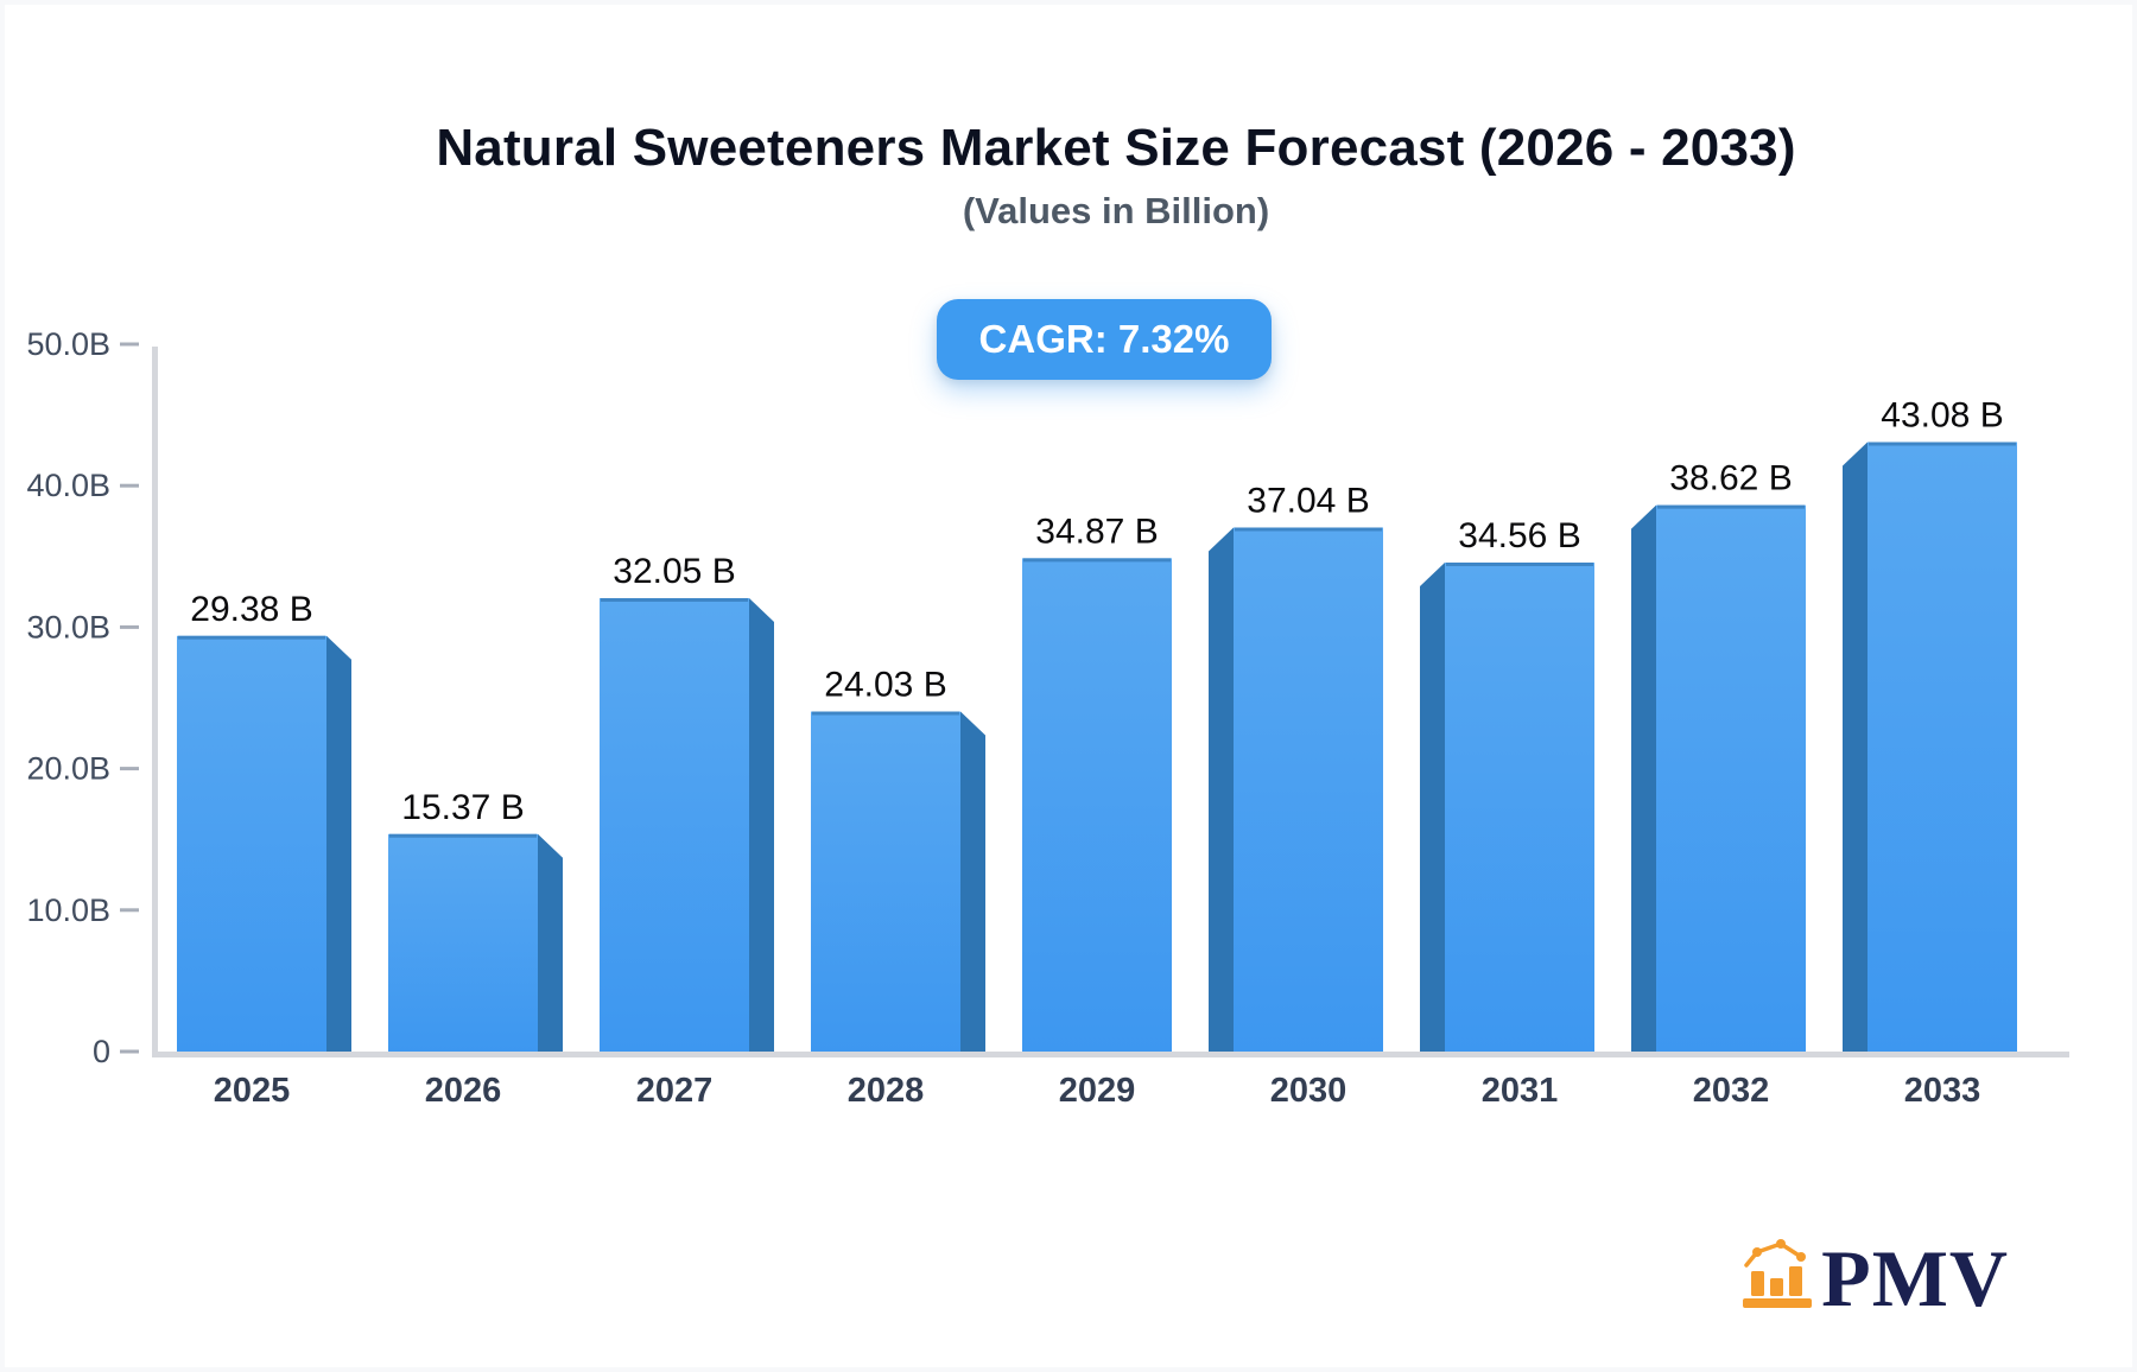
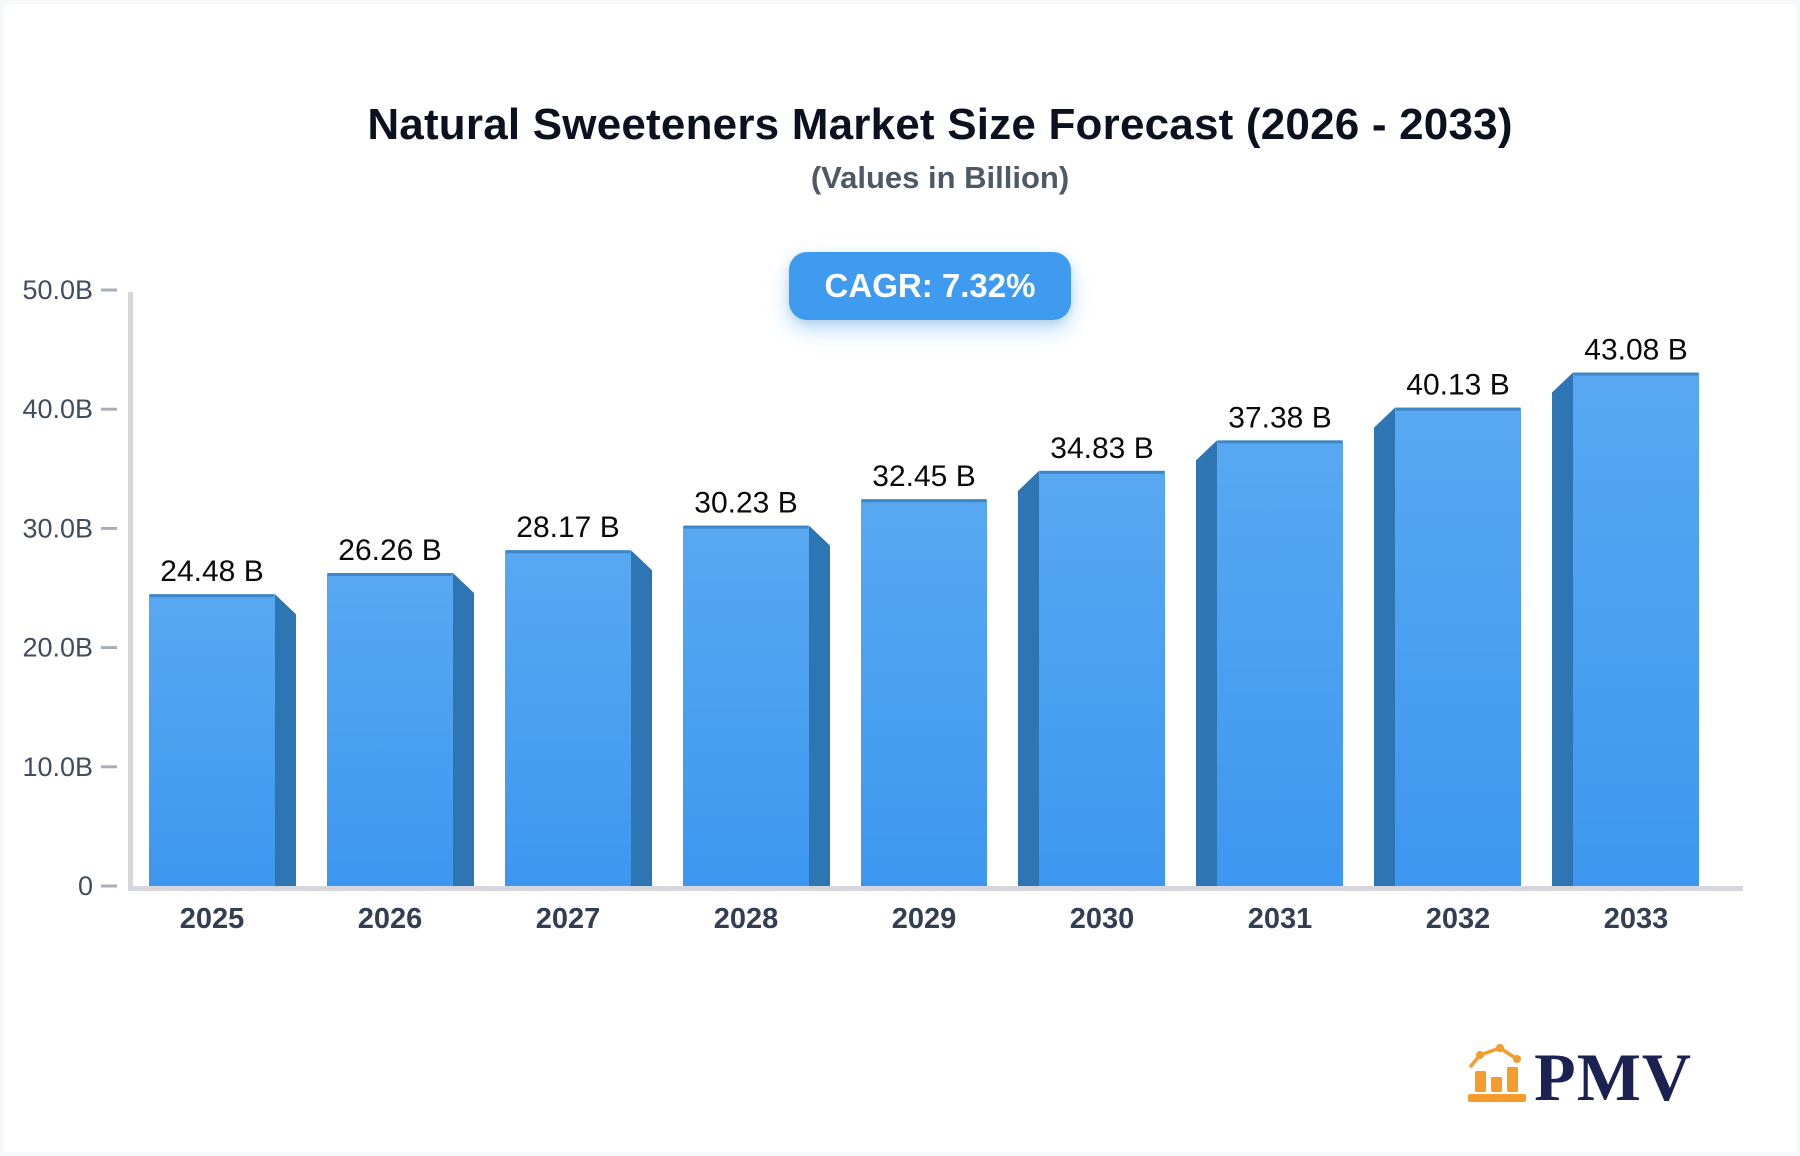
2025: 29.38 -> 24.48
2026: 15.37 -> 26.26
2027: 32.05 -> 28.17
2028: 24.03 -> 30.23
2029: 34.87 -> 32.45
2030: 37.04 -> 34.83
2031: 34.56 -> 37.38
2032: 38.62 -> 40.13
